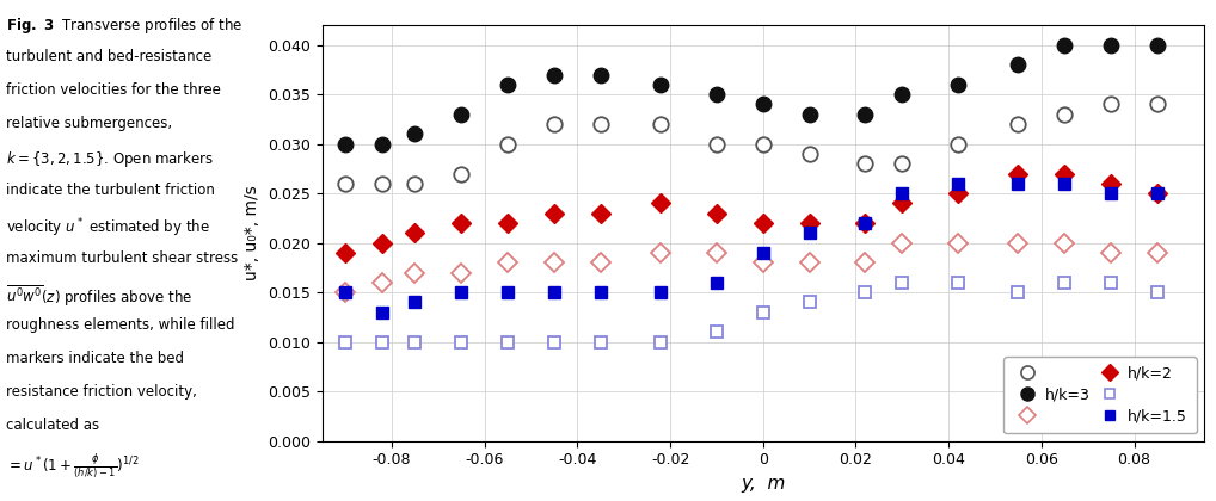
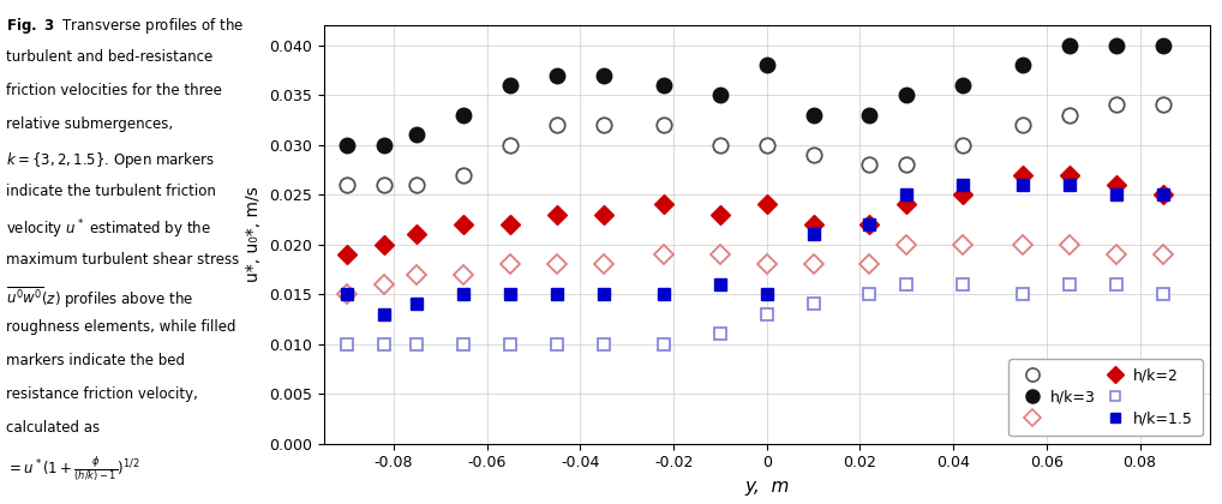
h/k=3/0: 0.034 -> 0.038
h/k=2/0: 0.022 -> 0.024
h/k=1.5/0: 0.019 -> 0.015
